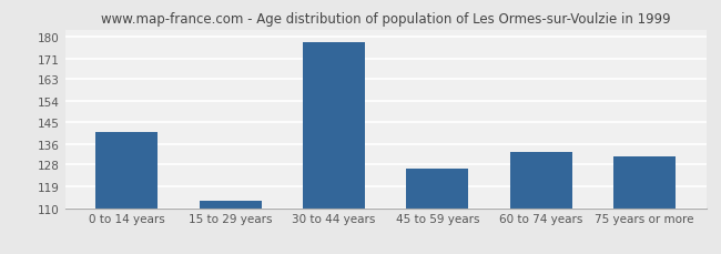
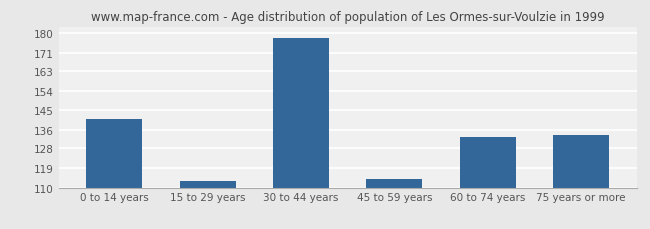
45 to 59 years: 126 -> 114
75 years or more: 131 -> 134
